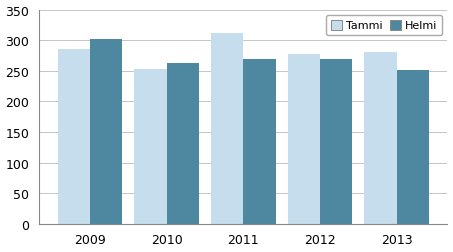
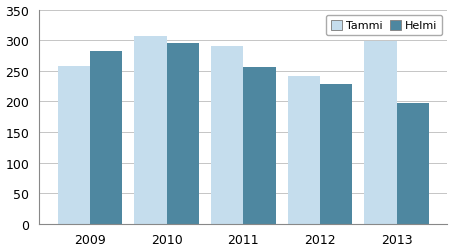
Tammi/2009: 285 -> 258
Helmi/2009: 302 -> 282
Tammi/2010: 253 -> 306
Helmi/2010: 263 -> 296
Tammi/2011: 311 -> 290
Helmi/2011: 269 -> 256
Tammi/2012: 278 -> 242
Helmi/2012: 269 -> 228
Tammi/2013: 280 -> 298
Helmi/2013: 251 -> 198
